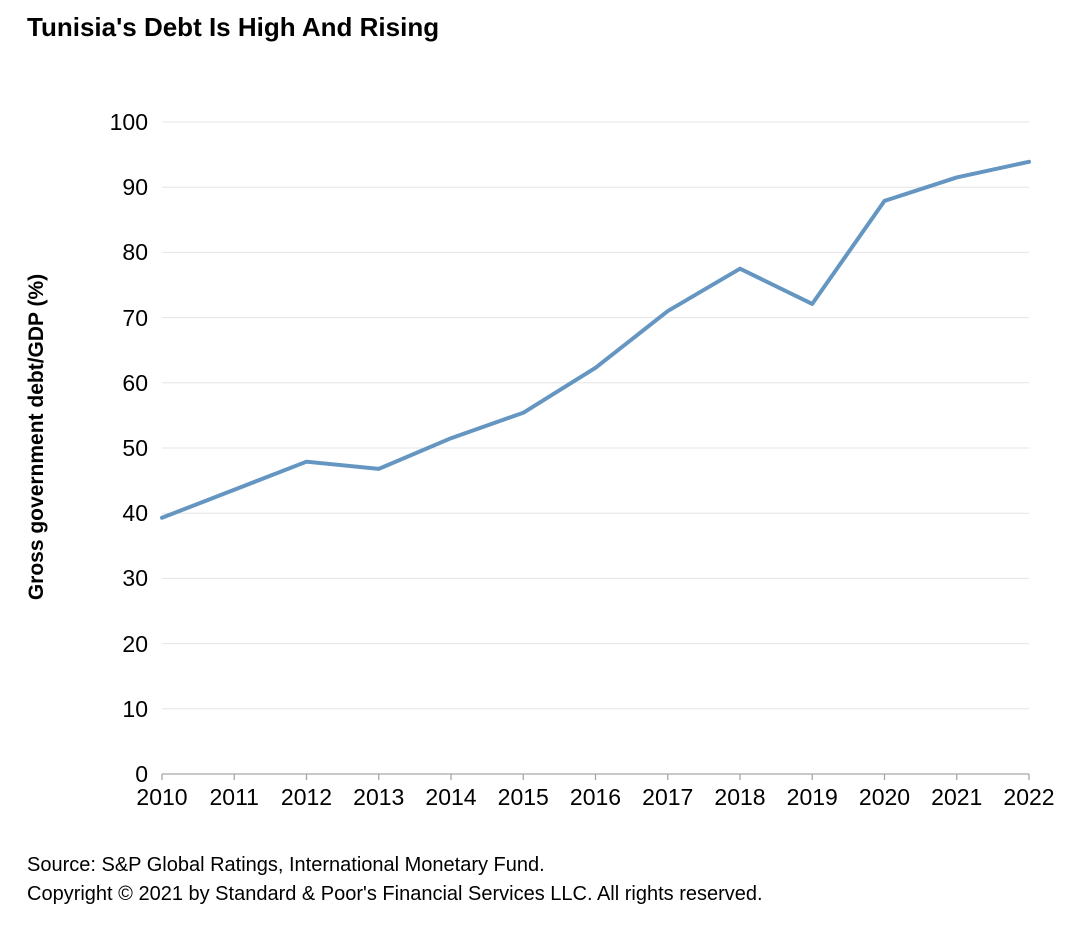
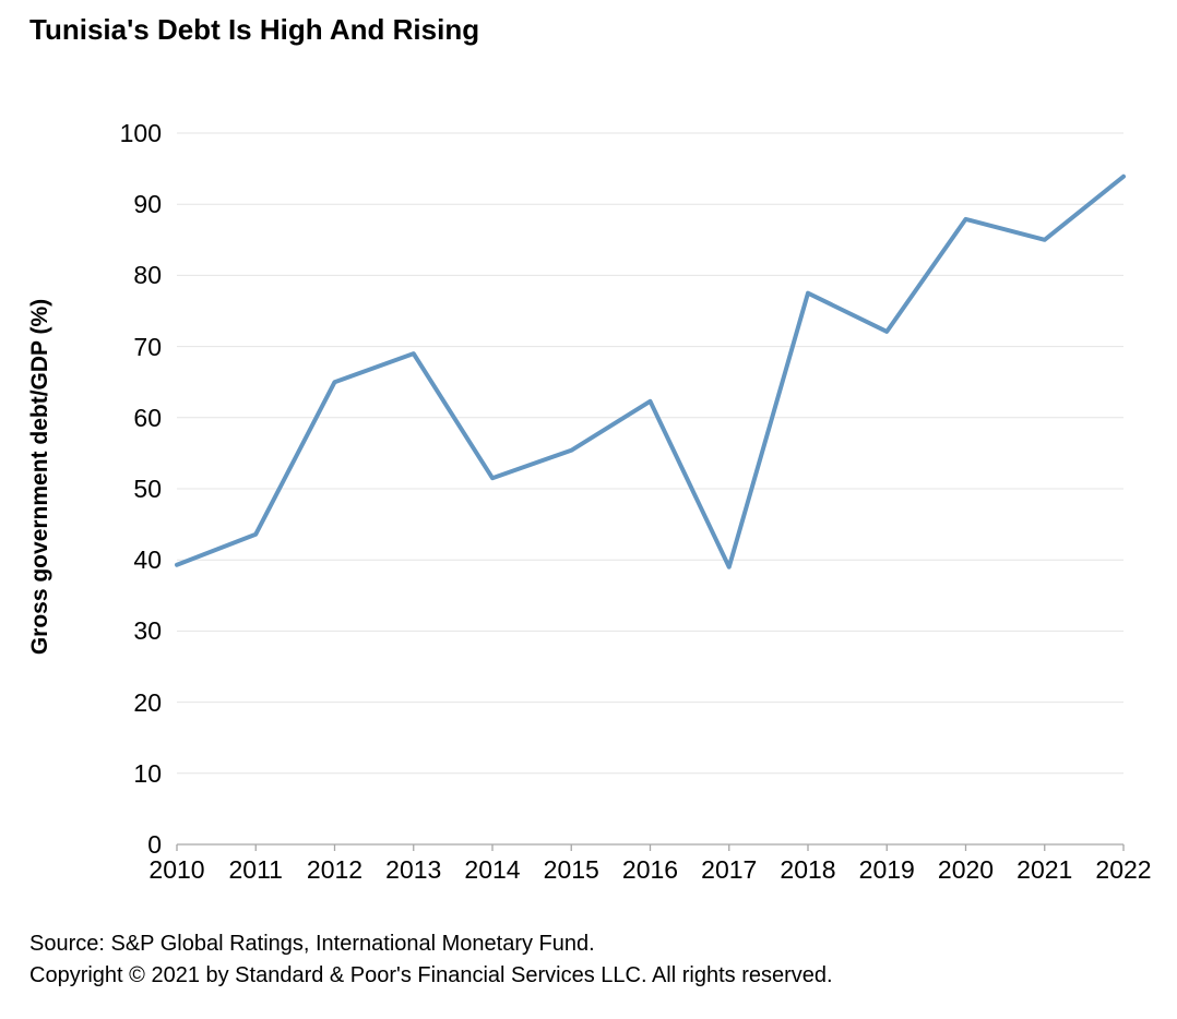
2012: 48 -> 65
2013: 47 -> 69
2017: 71 -> 39
2021: 92 -> 85
